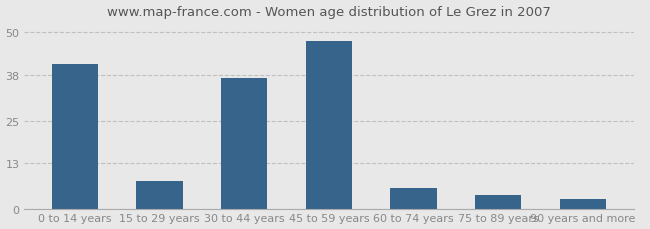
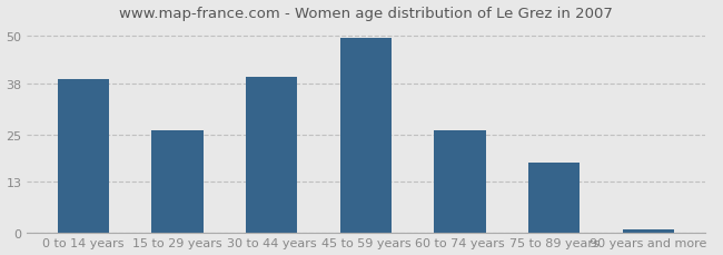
0 to 14 years: 41.0 -> 39.0
15 to 29 years: 8.0 -> 26.0
30 to 44 years: 37.0 -> 39.5
45 to 59 years: 47.5 -> 49.5
60 to 74 years: 6.0 -> 26.0
75 to 89 years: 4.0 -> 18.0
90 years and more: 3.0 -> 1.0
